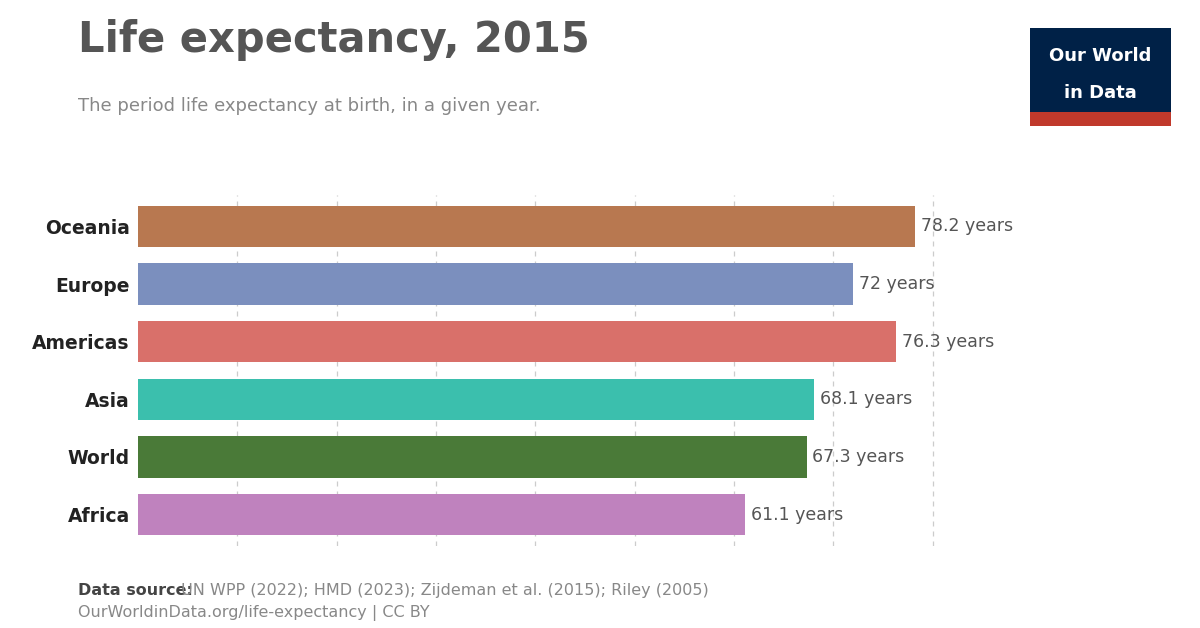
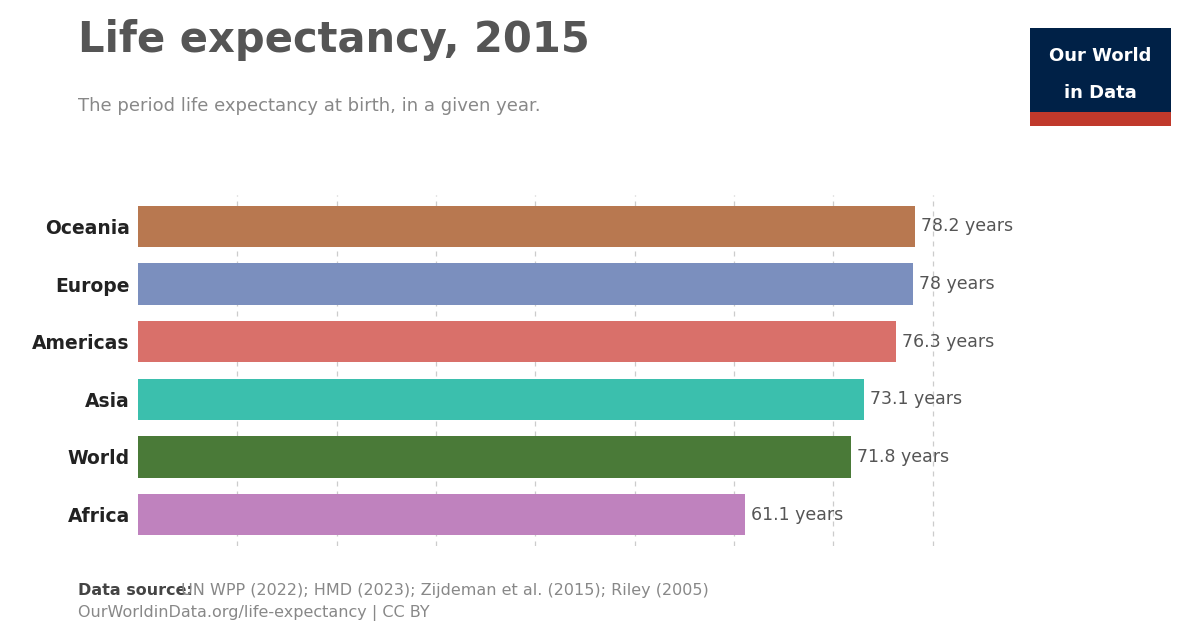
Europe: 72 -> 78
Asia: 68.1 -> 73.1
World: 67.3 -> 71.8
